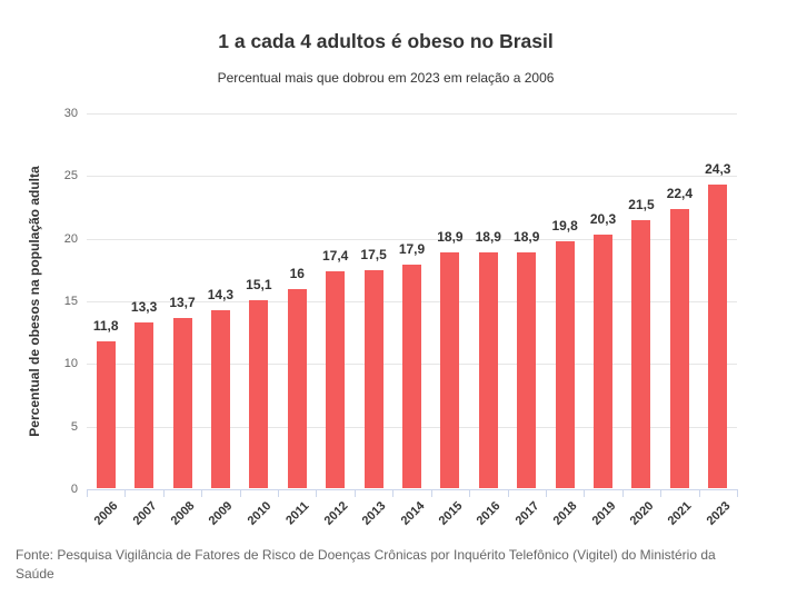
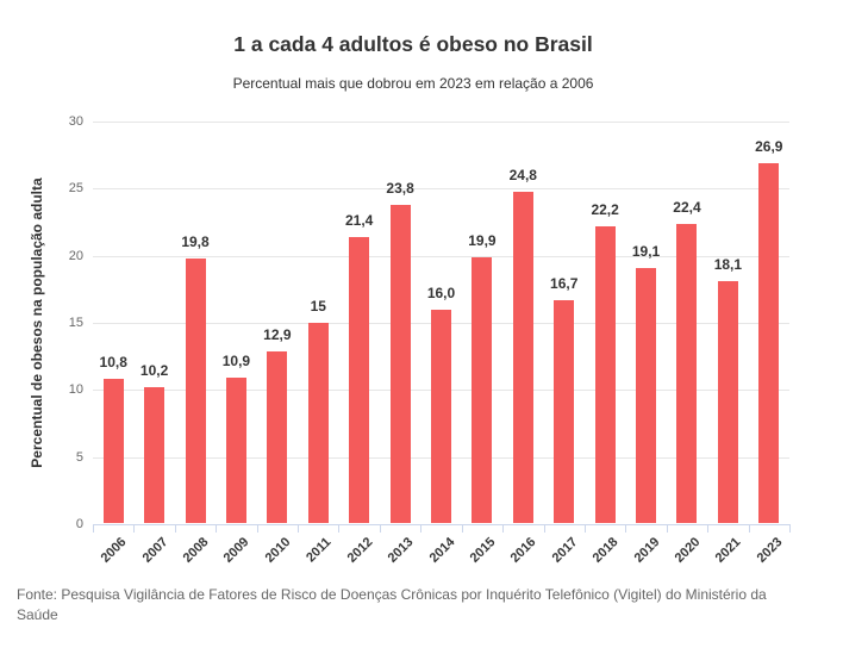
2006: 11,8 -> 10,8
2007: 13,3 -> 10,2
2008: 13,7 -> 19,8
2009: 14,3 -> 10,9
2010: 15,1 -> 12,9
2011: 16 -> 15
2012: 17,4 -> 21,4
2013: 17,5 -> 23,8
2014: 17,9 -> 16,0
2015: 18,9 -> 19,9
2016: 18,9 -> 24,8
2017: 18,9 -> 16,7
2018: 19,8 -> 22,2
2019: 20,3 -> 19,1
2020: 21,5 -> 22,4
2021: 22,4 -> 18,1
2023: 24,3 -> 26,9
